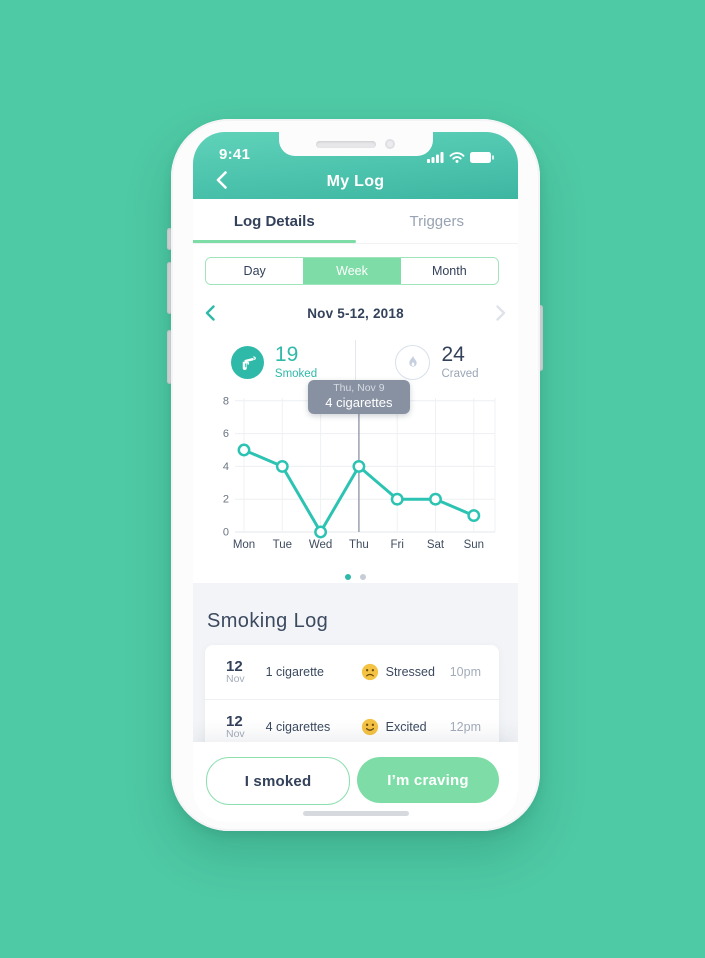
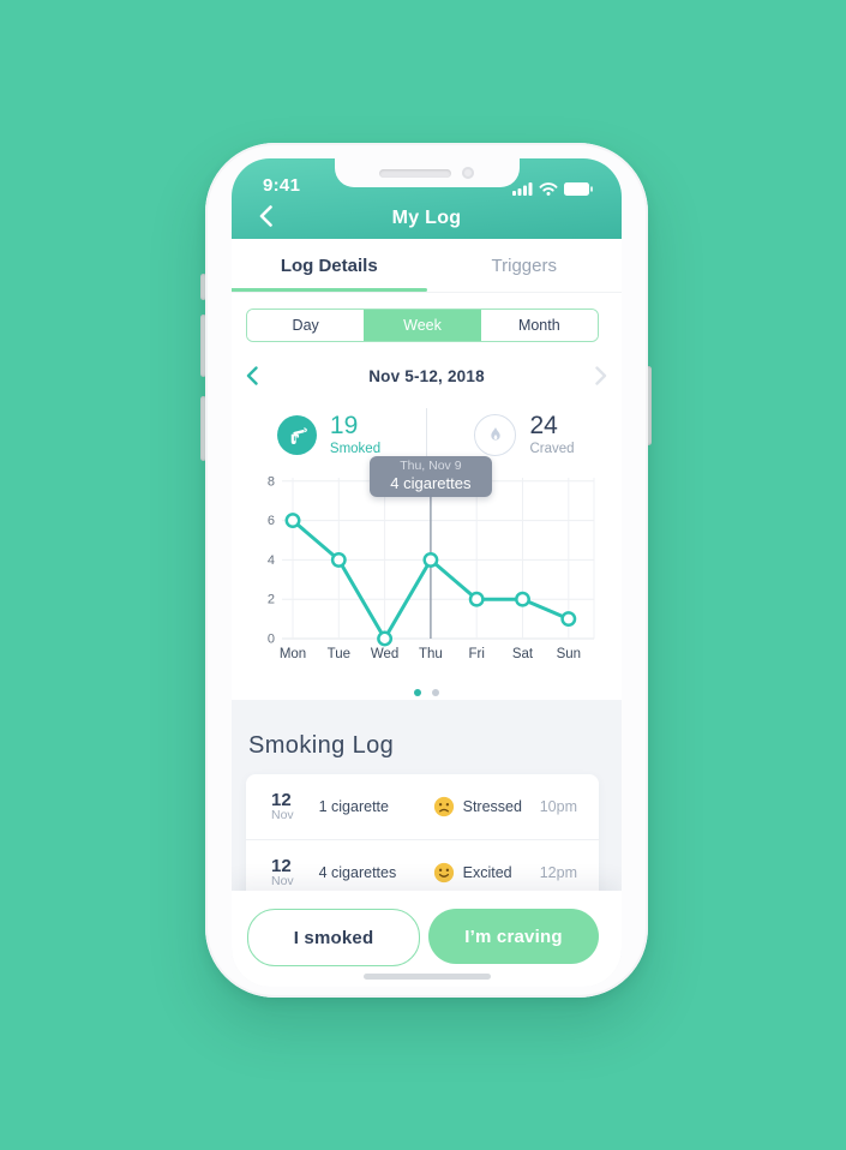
Mon: 5 -> 6
